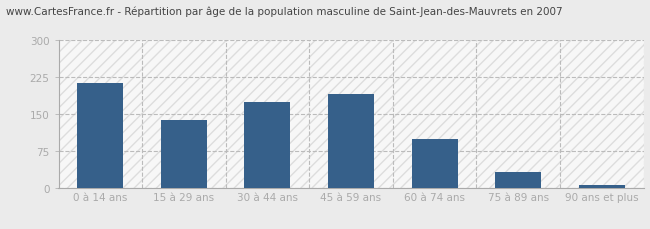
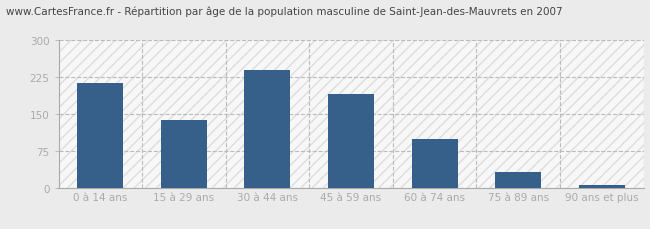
30 à 44 ans: 175 -> 240
